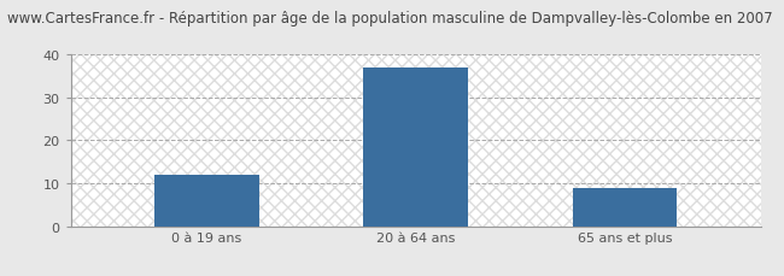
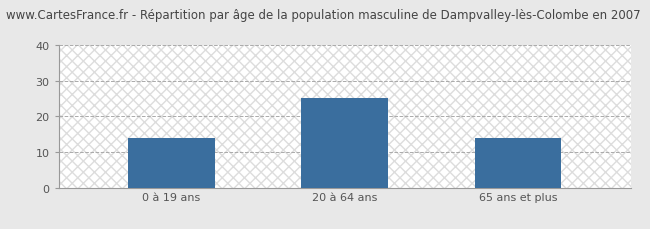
0 à 19 ans: 12 -> 14
20 à 64 ans: 37 -> 25
65 ans et plus: 9 -> 14
